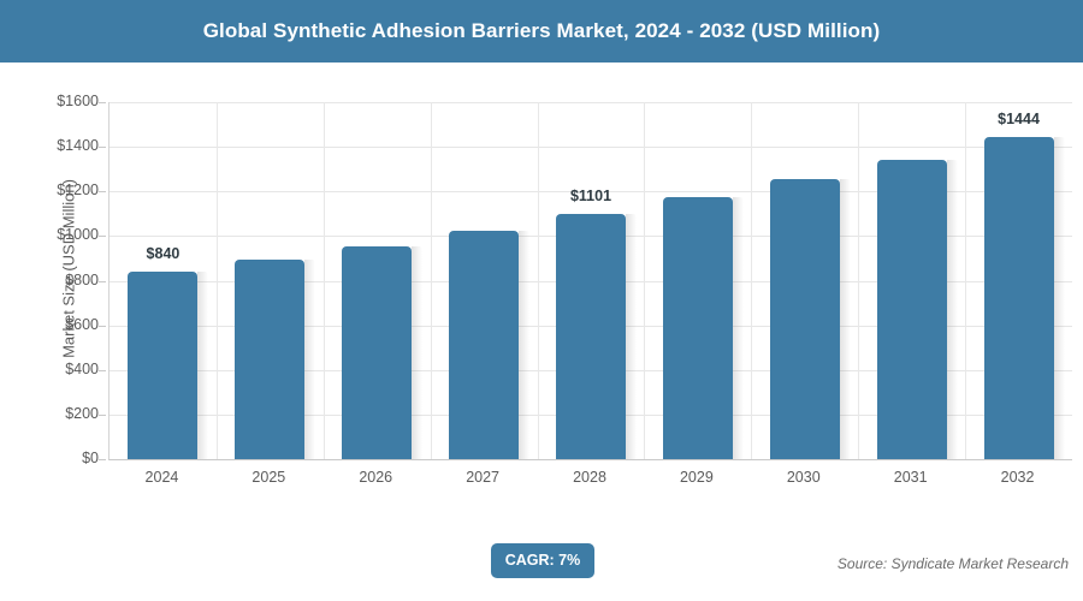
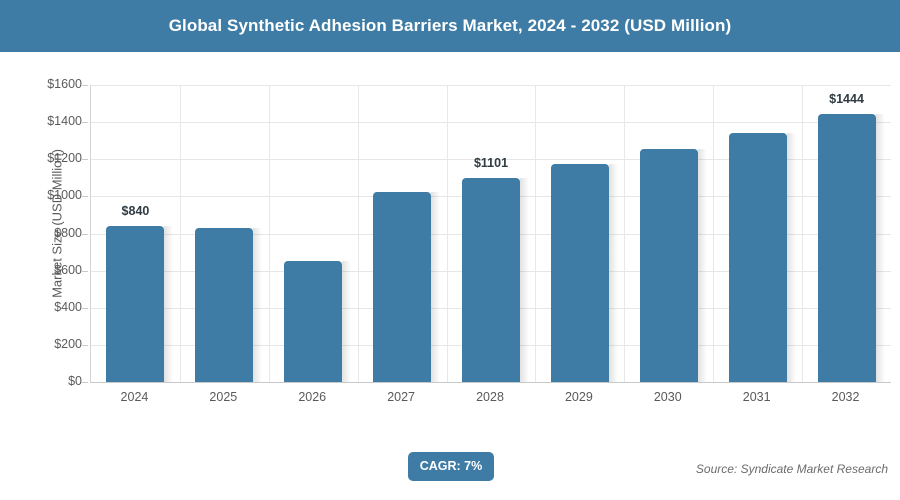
2025: $890 -> $830
2026: $950 -> $650
